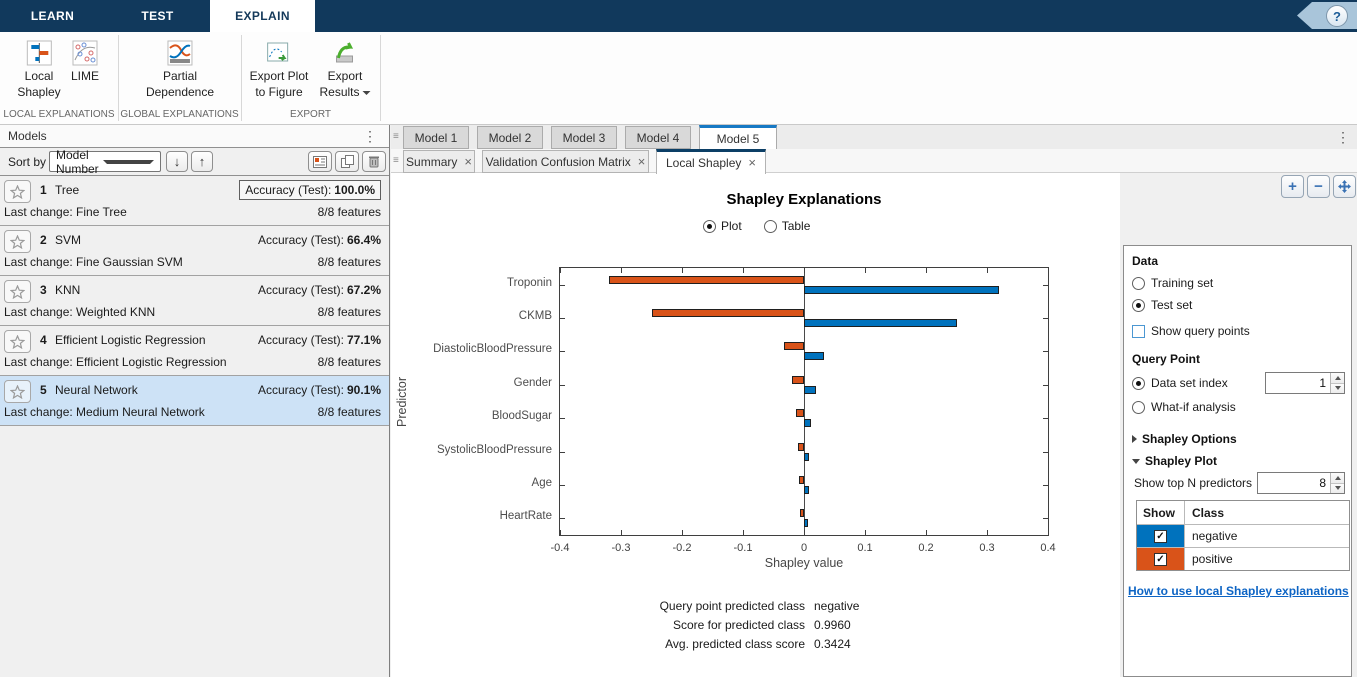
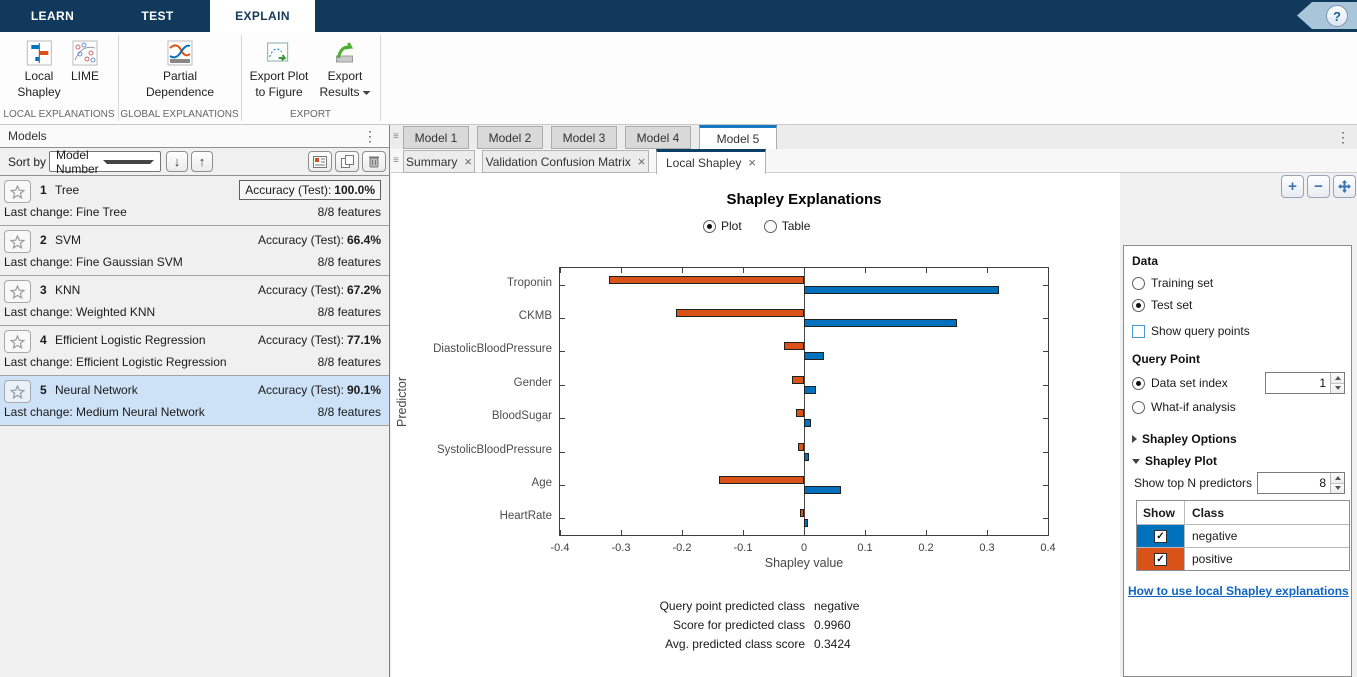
positive/CKMB: -0.25 -> -0.21
negative/Age: 0.01 -> 0.06
positive/Age: -0.01 -> -0.14
